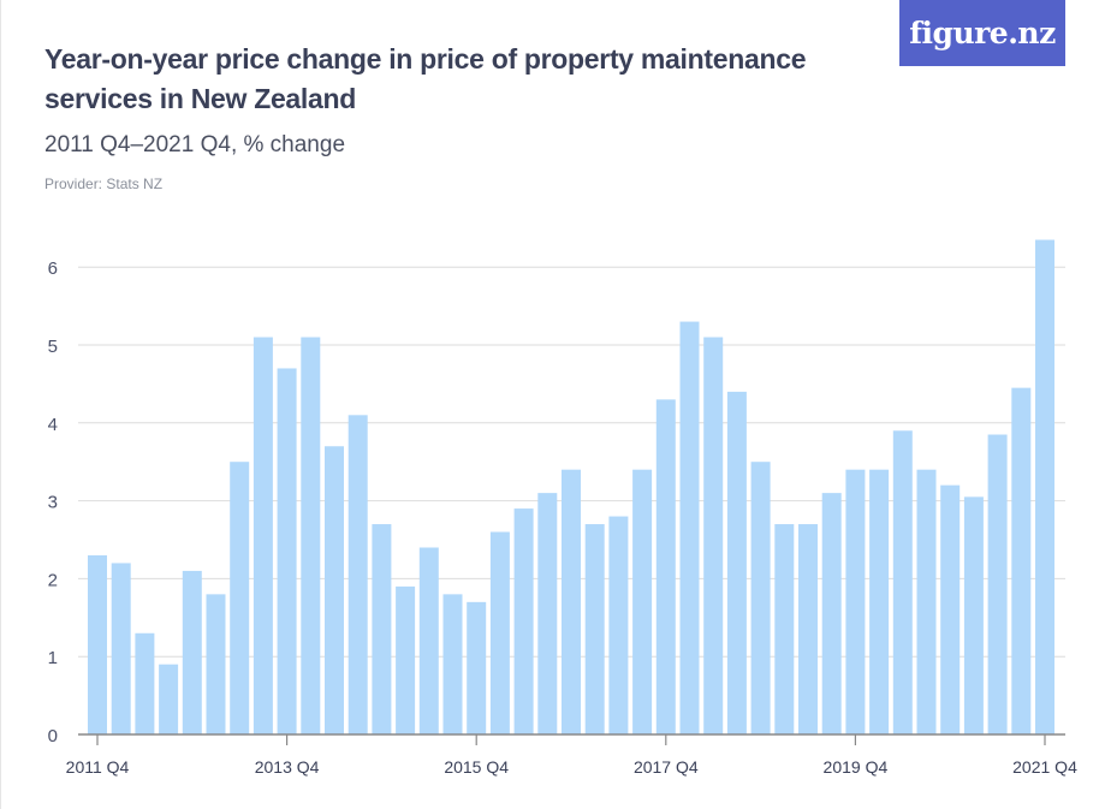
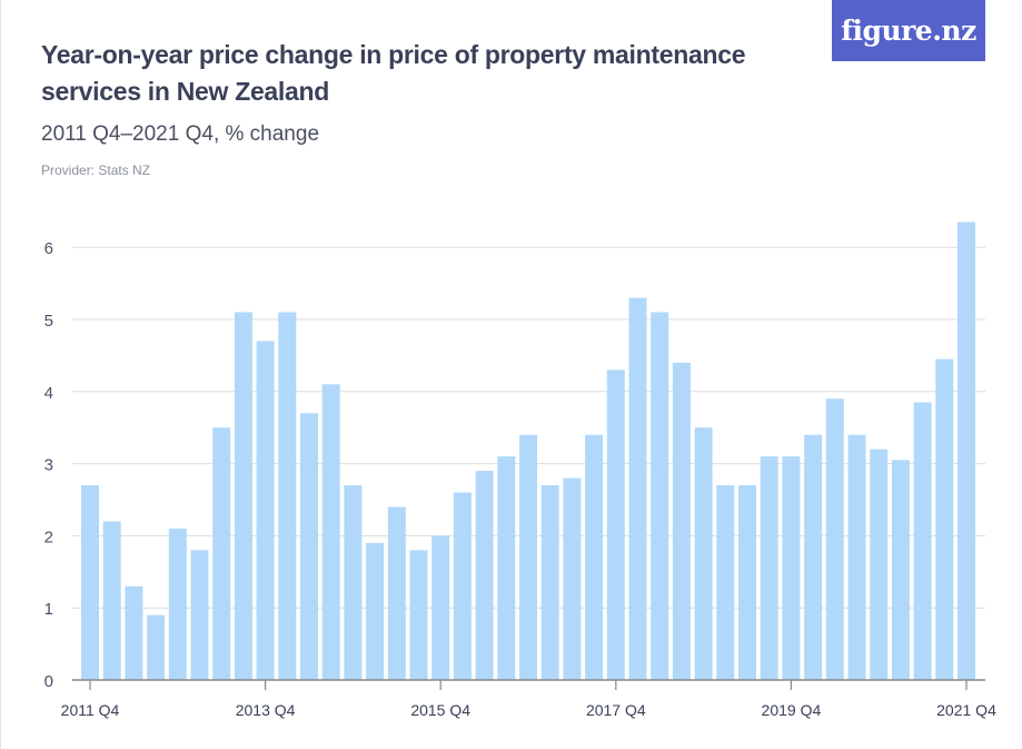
2011 Q4: 2.3 -> 2.7
2015 Q4: 1.7 -> 2.0
2019 Q4: 3.4 -> 3.1
